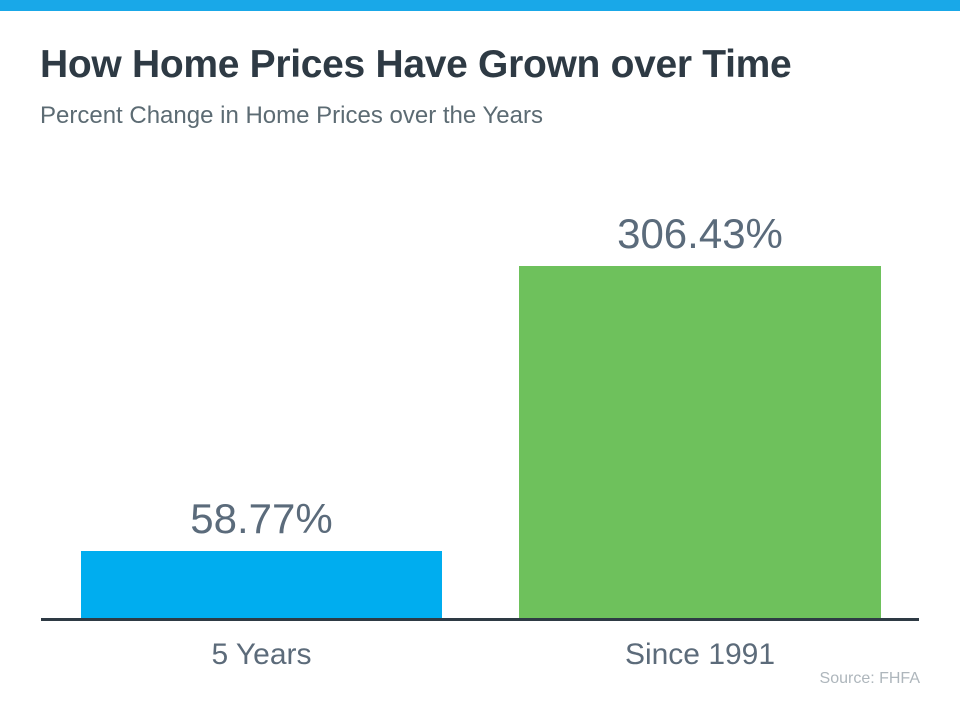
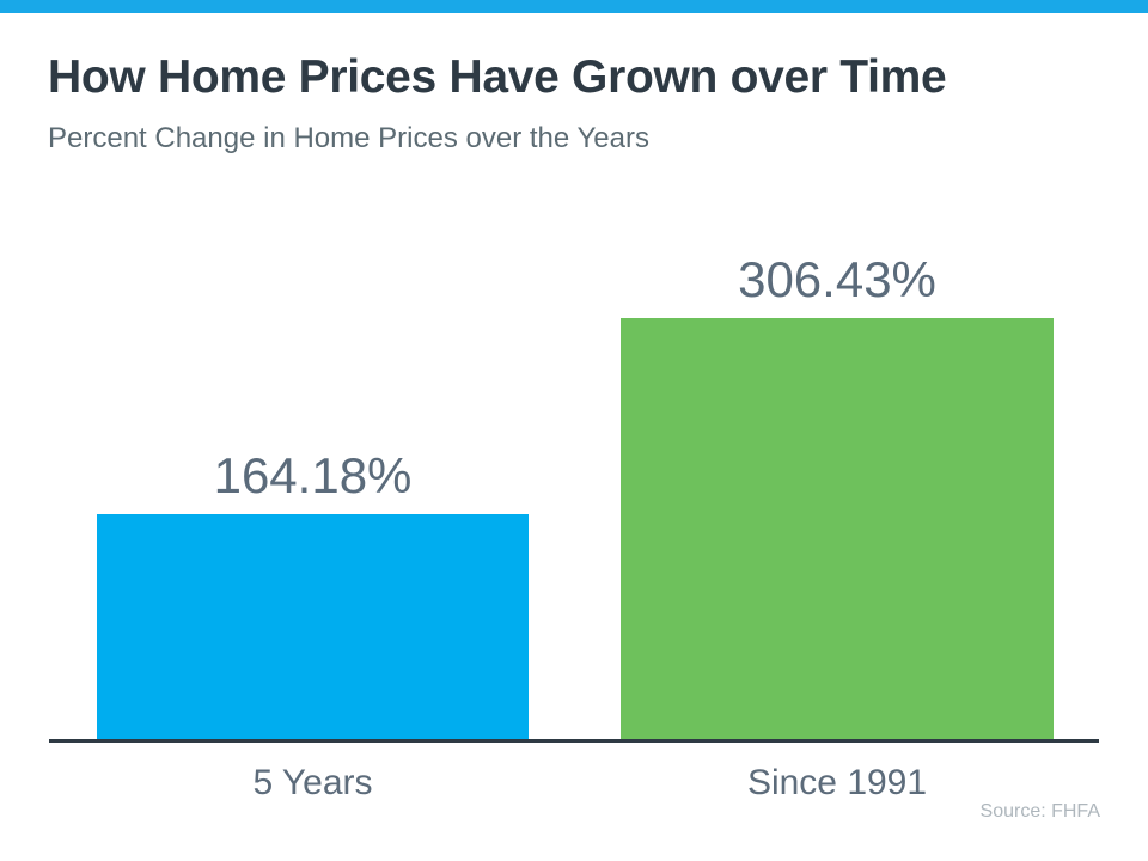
5 Years: 58.77% -> 164.18%
